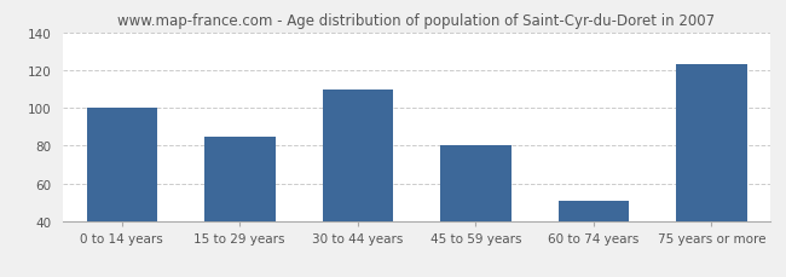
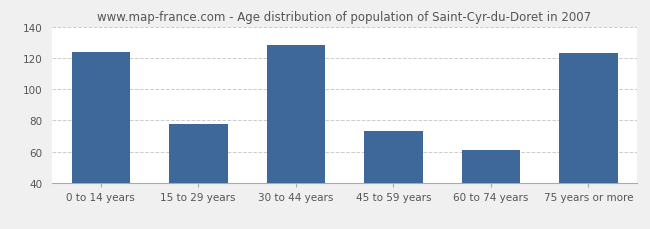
0 to 14 years: 100 -> 124
15 to 29 years: 85 -> 78
30 to 44 years: 110 -> 128
45 to 59 years: 80 -> 73
60 to 74 years: 51 -> 61
